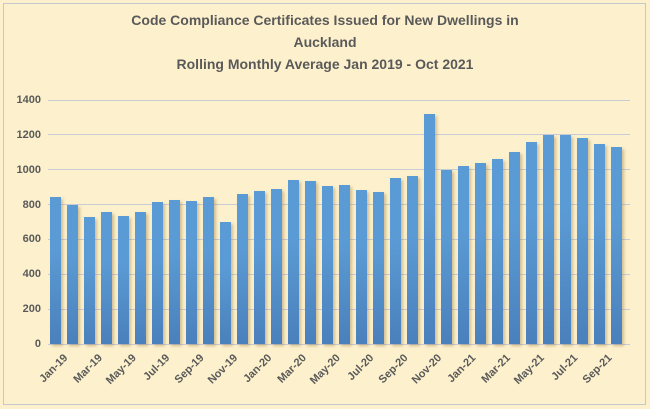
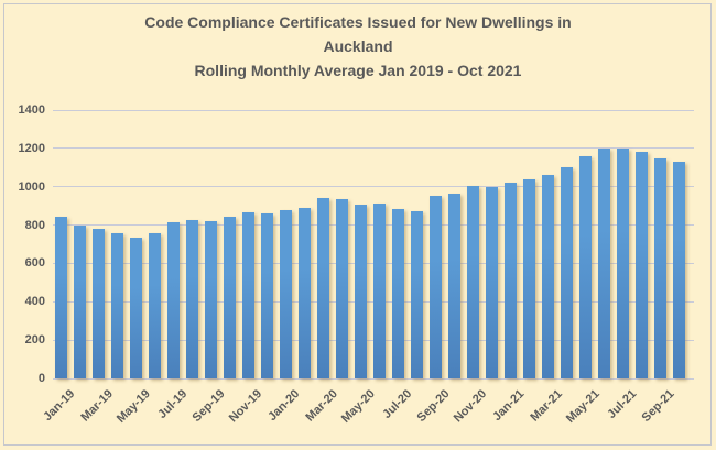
Mar-19: 730 -> 780
Nov-19: 700 -> 860
Nov-20: 1320 -> 1000
